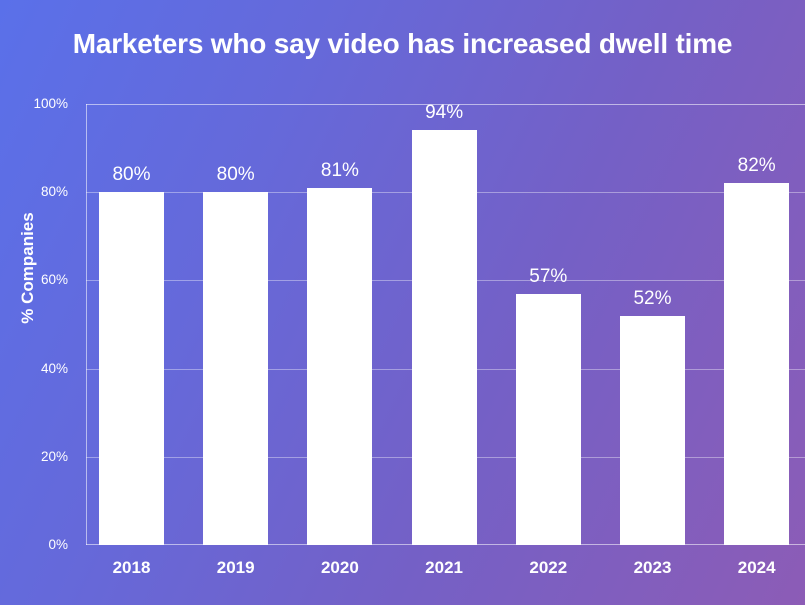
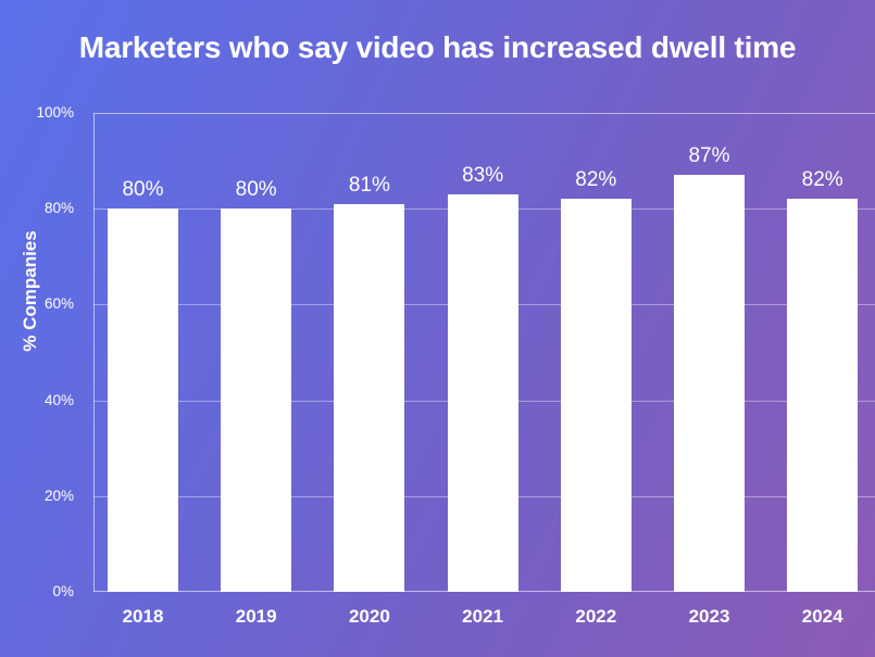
2021: 94% -> 83%
2022: 57% -> 82%
2023: 52% -> 87%
